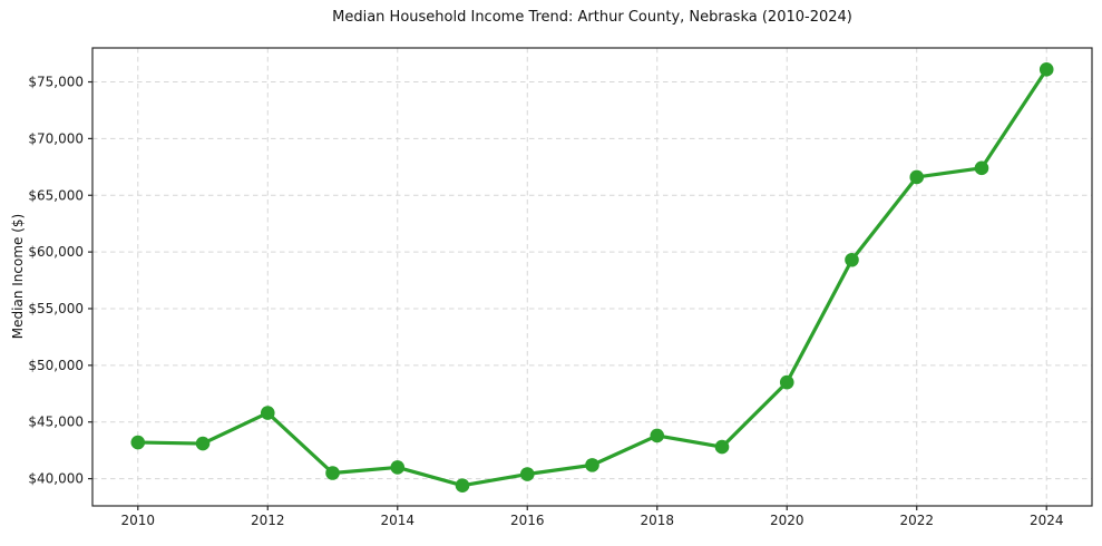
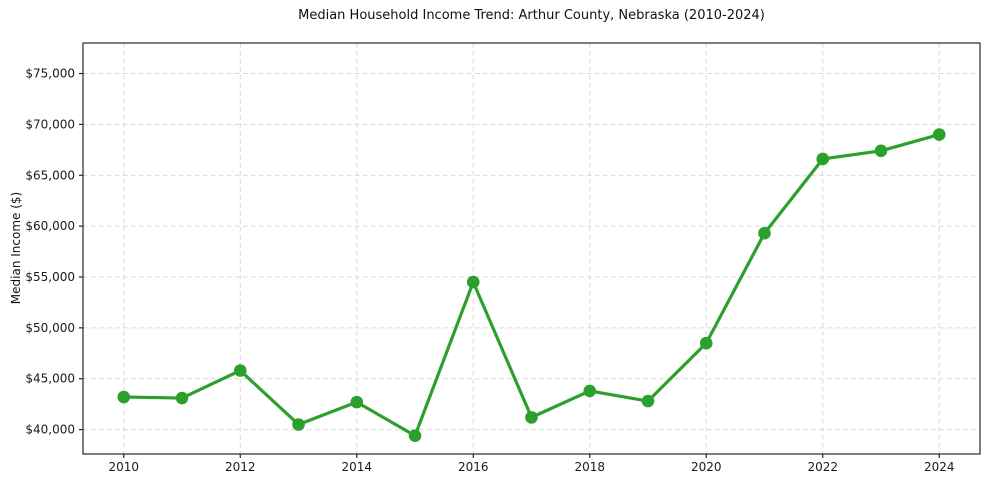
2014: $41000 -> $42700
2016: $40400 -> $54500
2024: $76100 -> $69000
